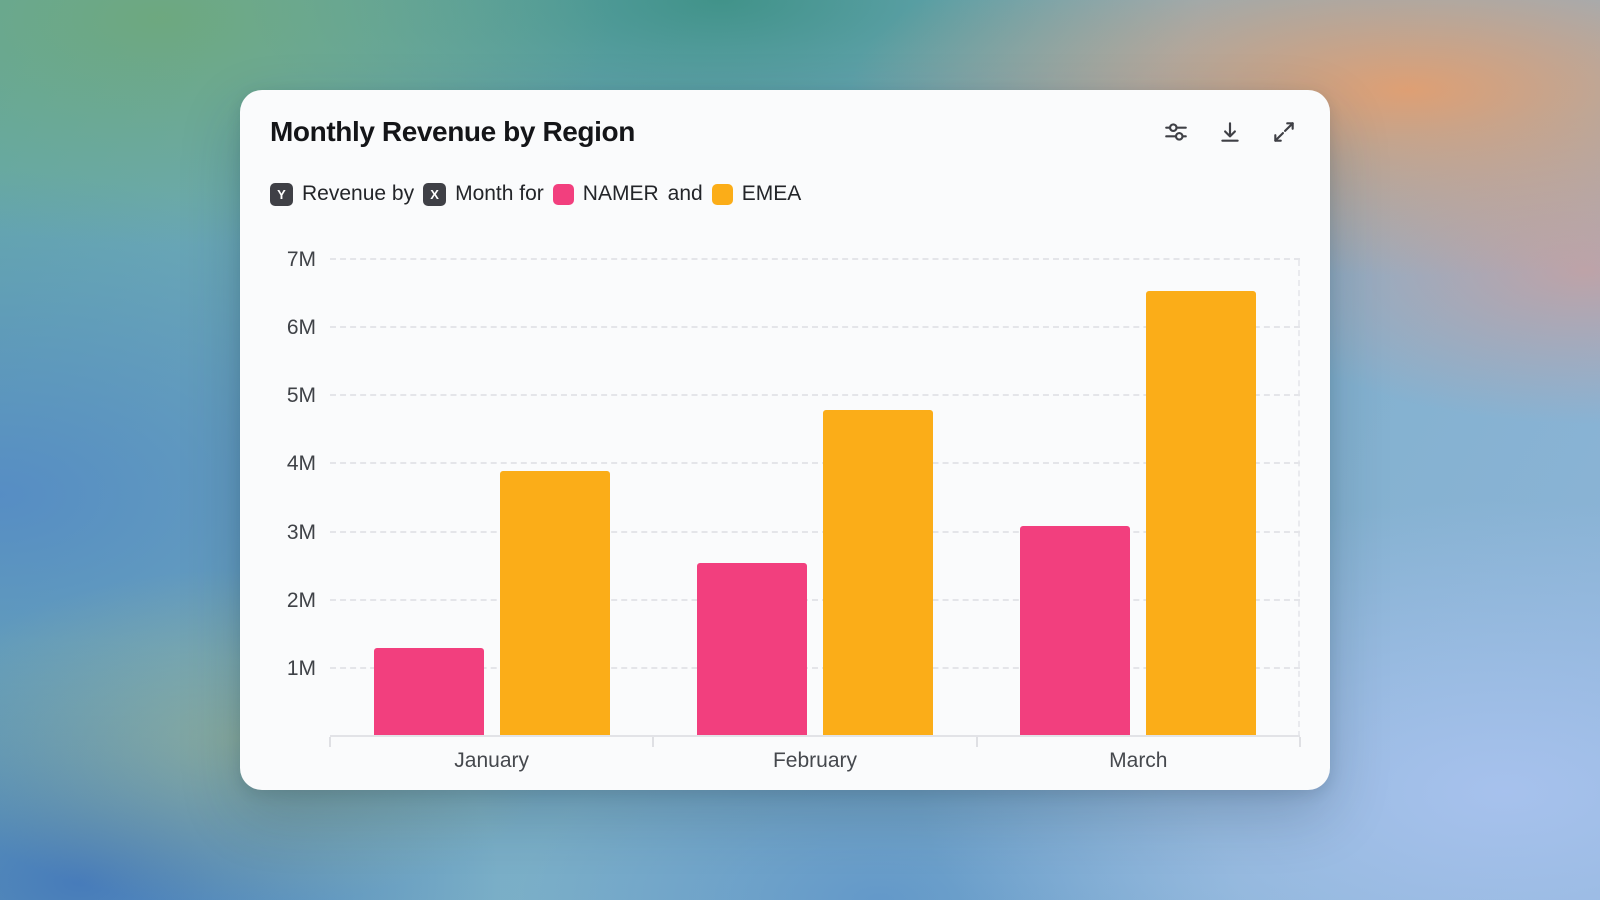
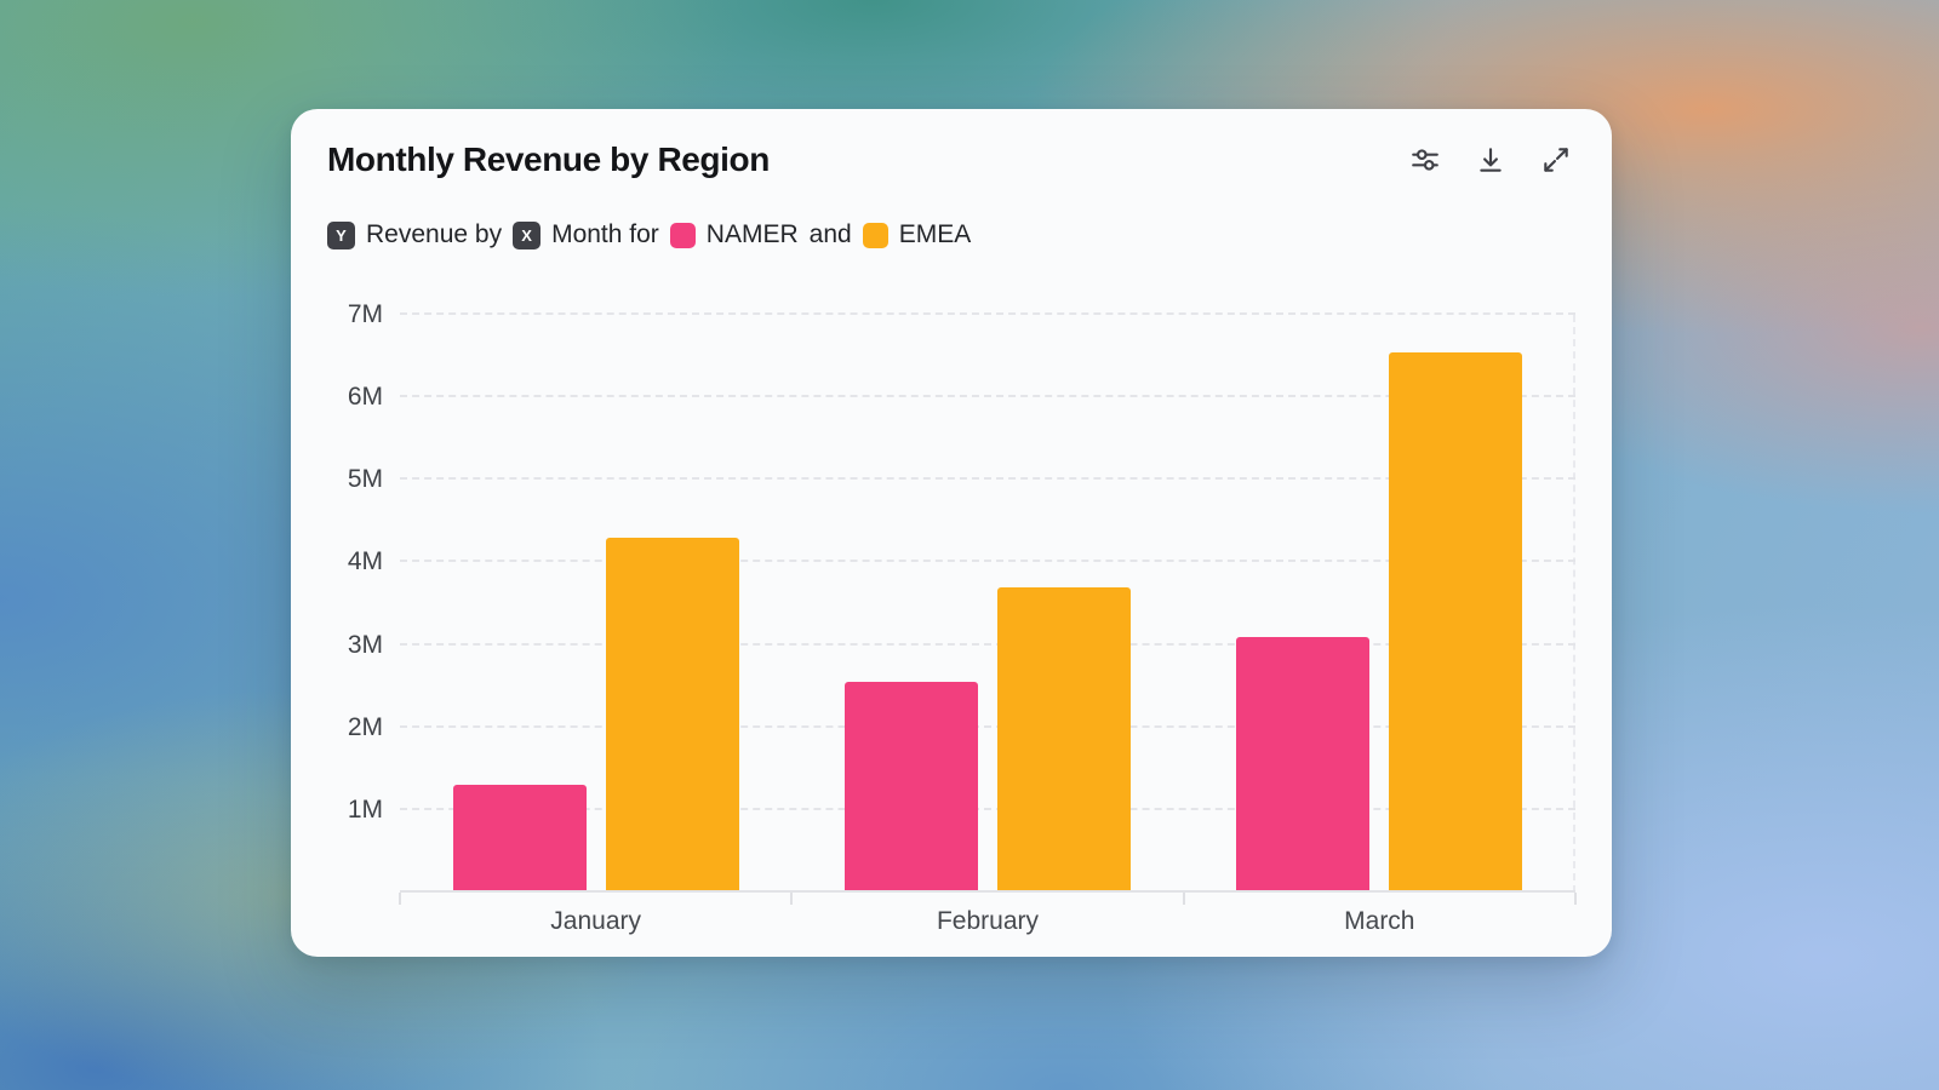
EMEA/January: 3.9M -> 4.3M
EMEA/February: 4.8M -> 3.7M
